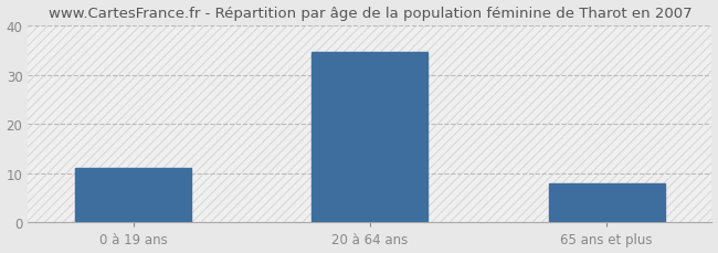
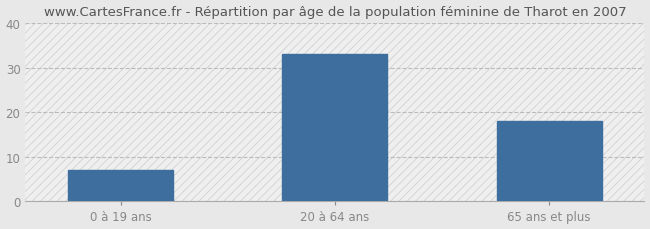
0 à 19 ans: 11.0 -> 7.0
20 à 64 ans: 34.5 -> 33.0
65 ans et plus: 8.0 -> 18.0
